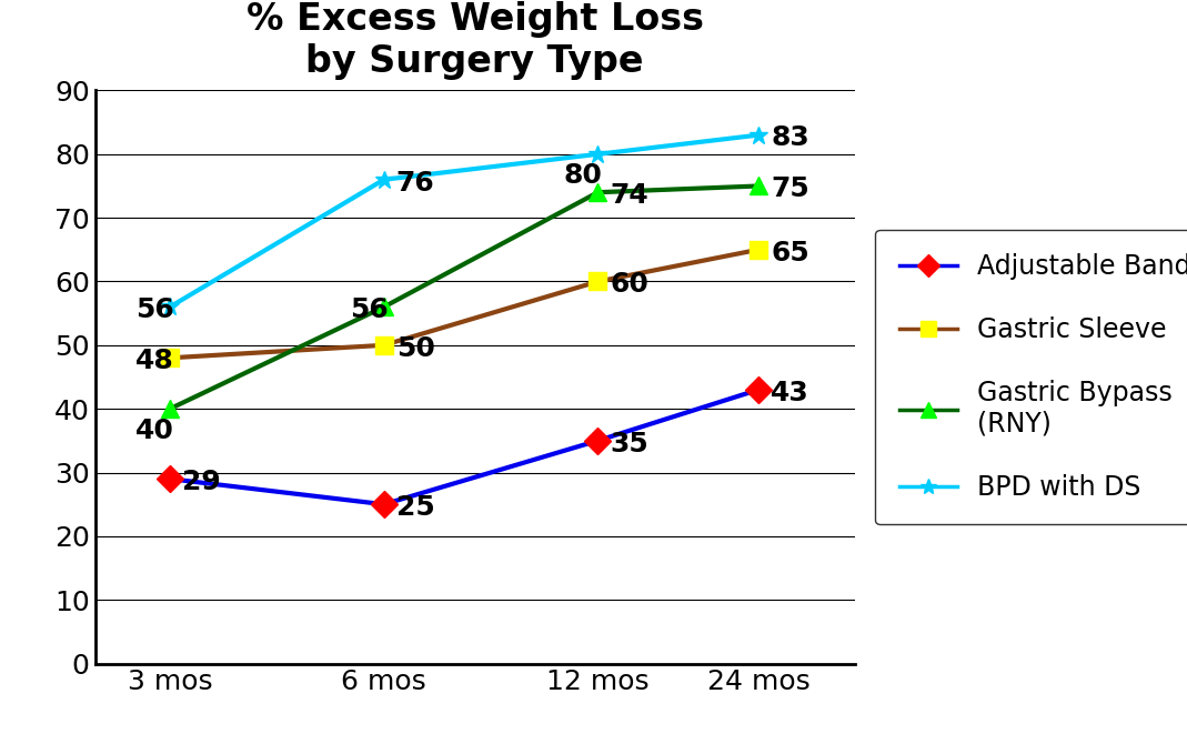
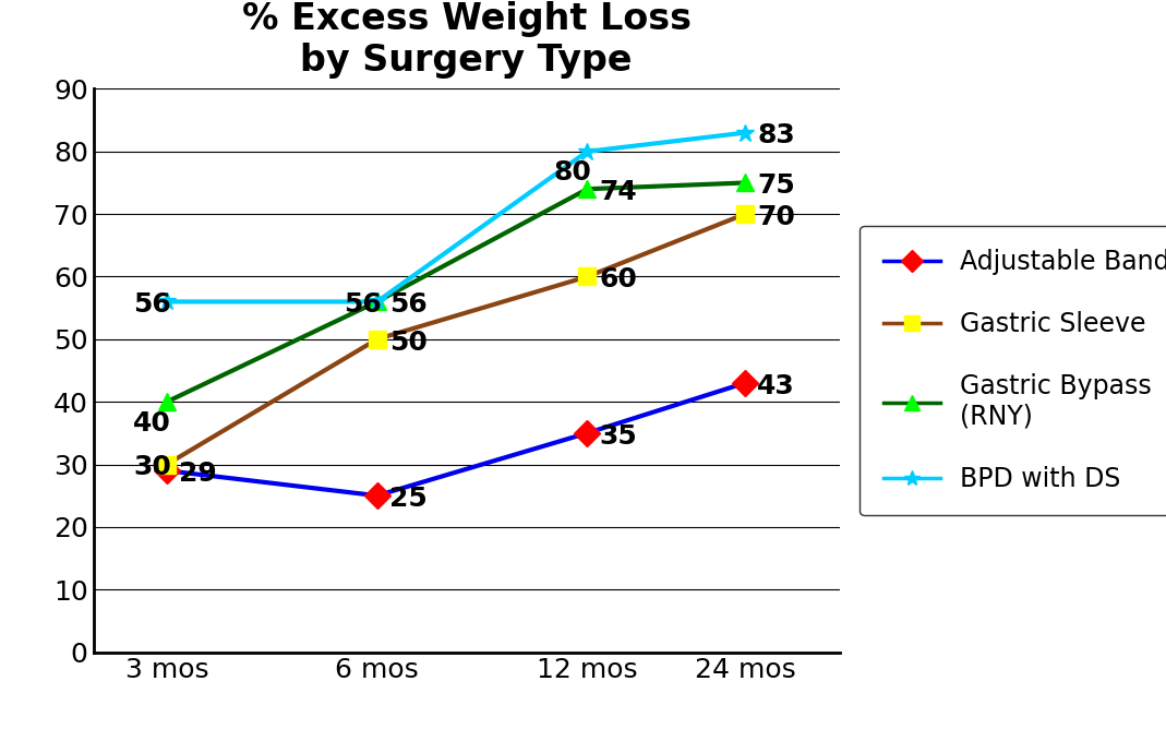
Gastric Sleeve/3 mos: 48 -> 30
BPD with DS/6 mos: 76 -> 56
Gastric Sleeve/24 mos: 65 -> 70
